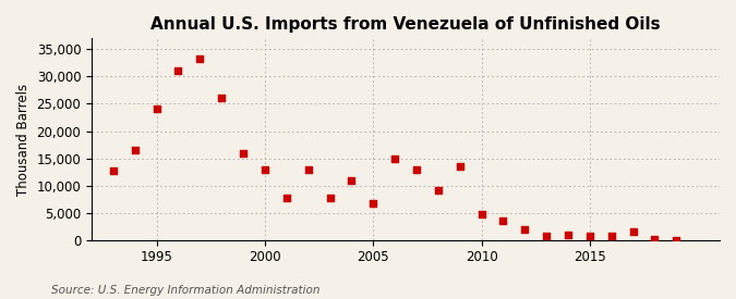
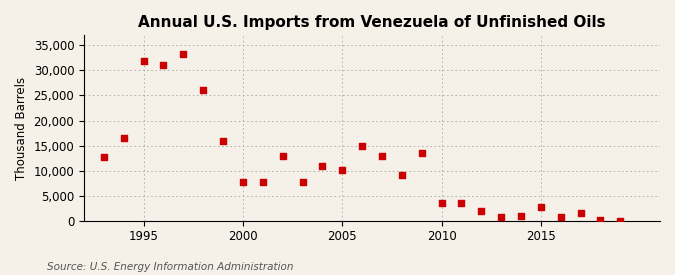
1995: 24,000 -> 31,800
2000: 13,000 -> 7,800
2005: 6,700 -> 10,200
2010: 4,800 -> 3,600
2015: 700 -> 2,800
